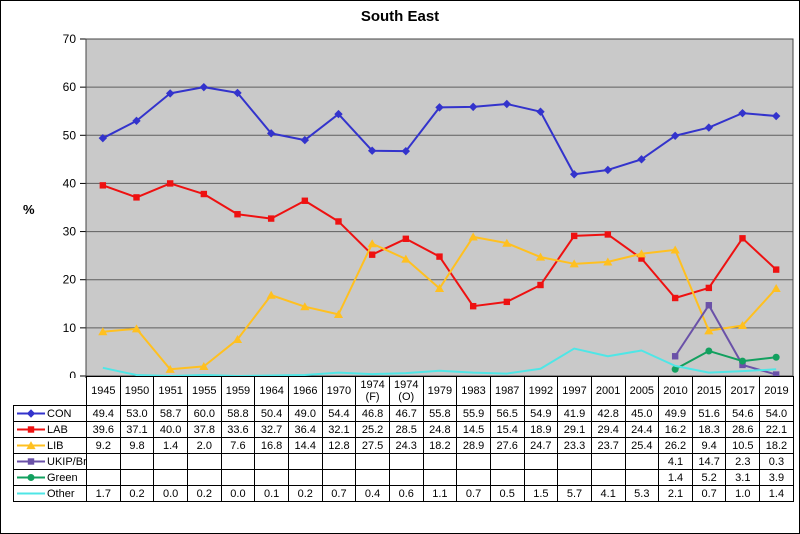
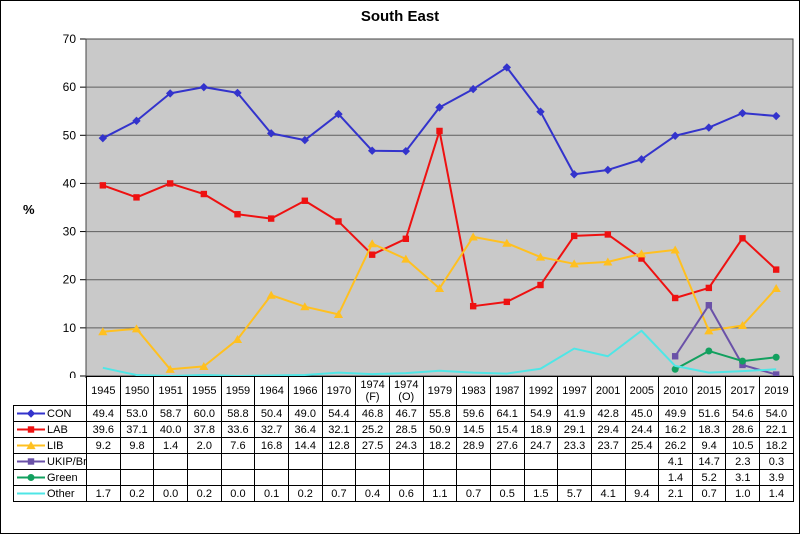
LAB/1979: 24.8 -> 50.9
CON/1983: 55.9 -> 59.6
CON/1987: 56.5 -> 64.1
Other/2005: 5.3 -> 9.4
